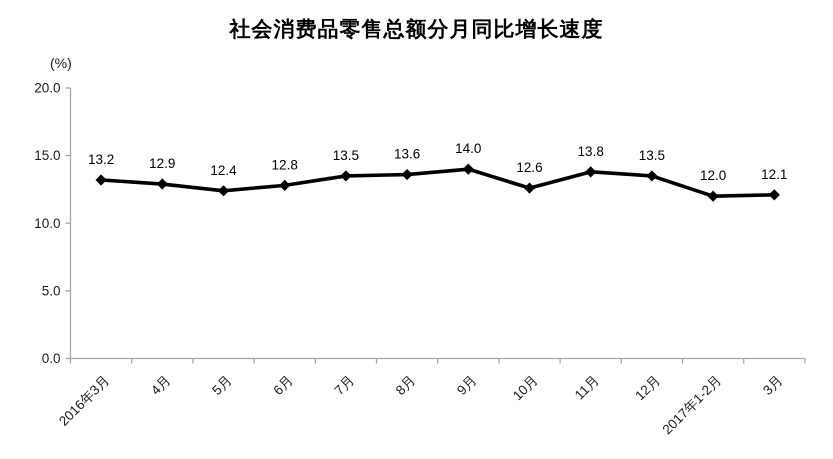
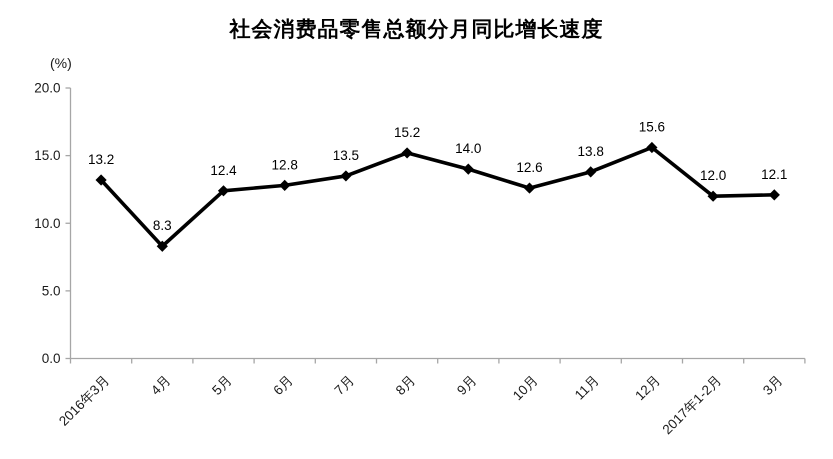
4月: 12.9 -> 8.3
8月: 13.6 -> 15.2
12月: 13.5 -> 15.6
